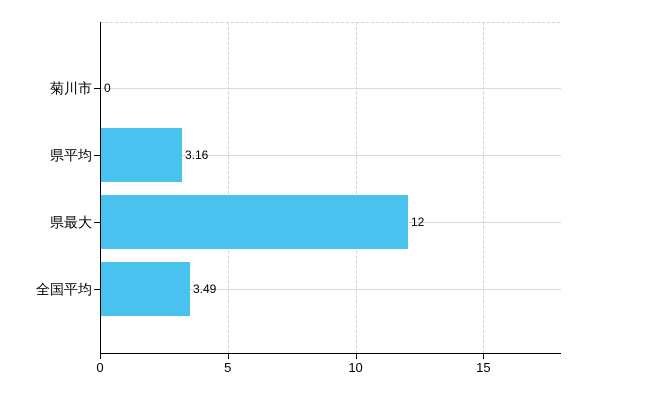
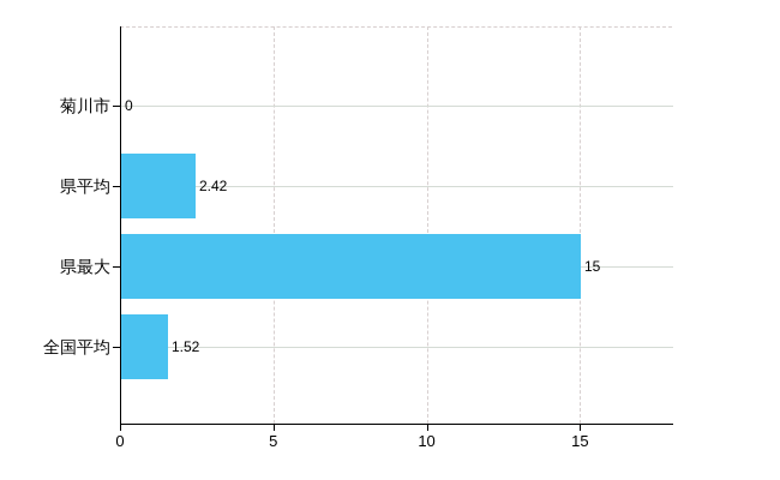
県平均: 3.16 -> 2.42
県最大: 12 -> 15
全国平均: 3.49 -> 1.52
